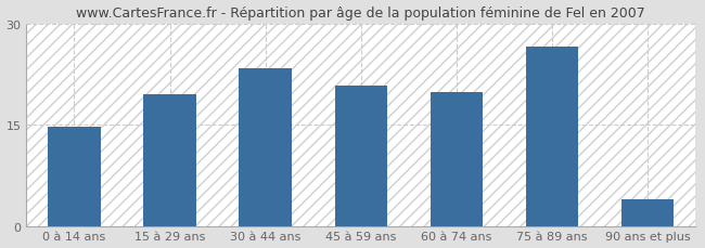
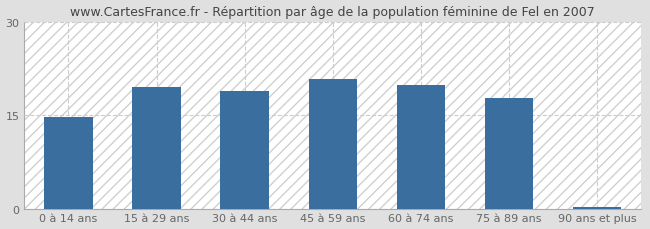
30 à 44 ans: 23.4 -> 18.8
75 à 89 ans: 26.6 -> 17.7
90 ans et plus: 4.0 -> 0.2
